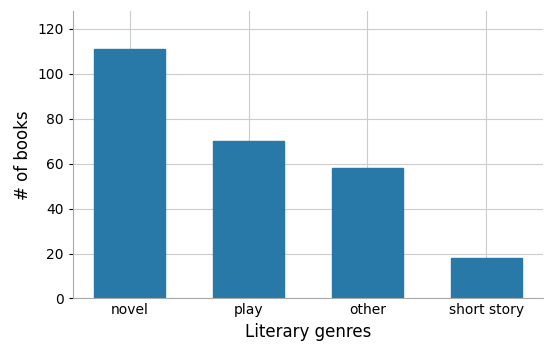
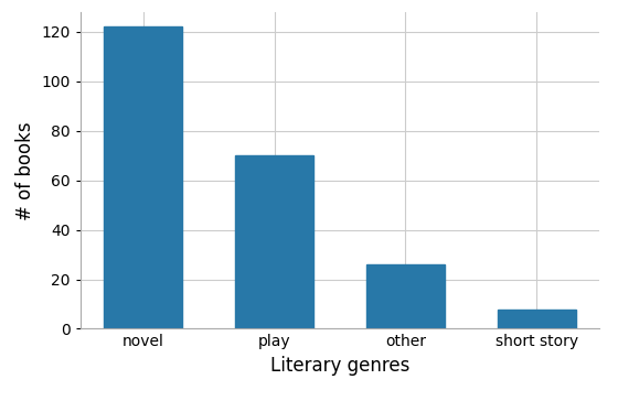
novel: 111 -> 122
other: 58 -> 26
short story: 18 -> 8
